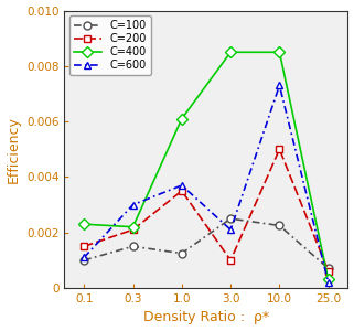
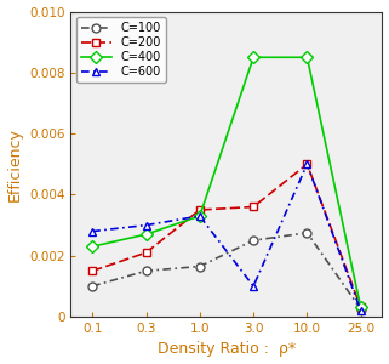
C=600/0.1: 0.0011 -> 0.0028
C=400/0.3: 0.0022 -> 0.0027
C=100/1.0: 0.00125 -> 0.00165
C=400/1.0: 0.0061 -> 0.0033
C=600/1.0: 0.0037 -> 0.0033
C=200/3.0: 0.0010 -> 0.0036
C=600/3.0: 0.0021 -> 0.0010
C=100/10.0: 0.00225 -> 0.00275
C=600/10.0: 0.0073 -> 0.0050
C=100/25.0: 0.00070 -> 0.00025
C=200/25.0: 0.0006 -> 0.0003
